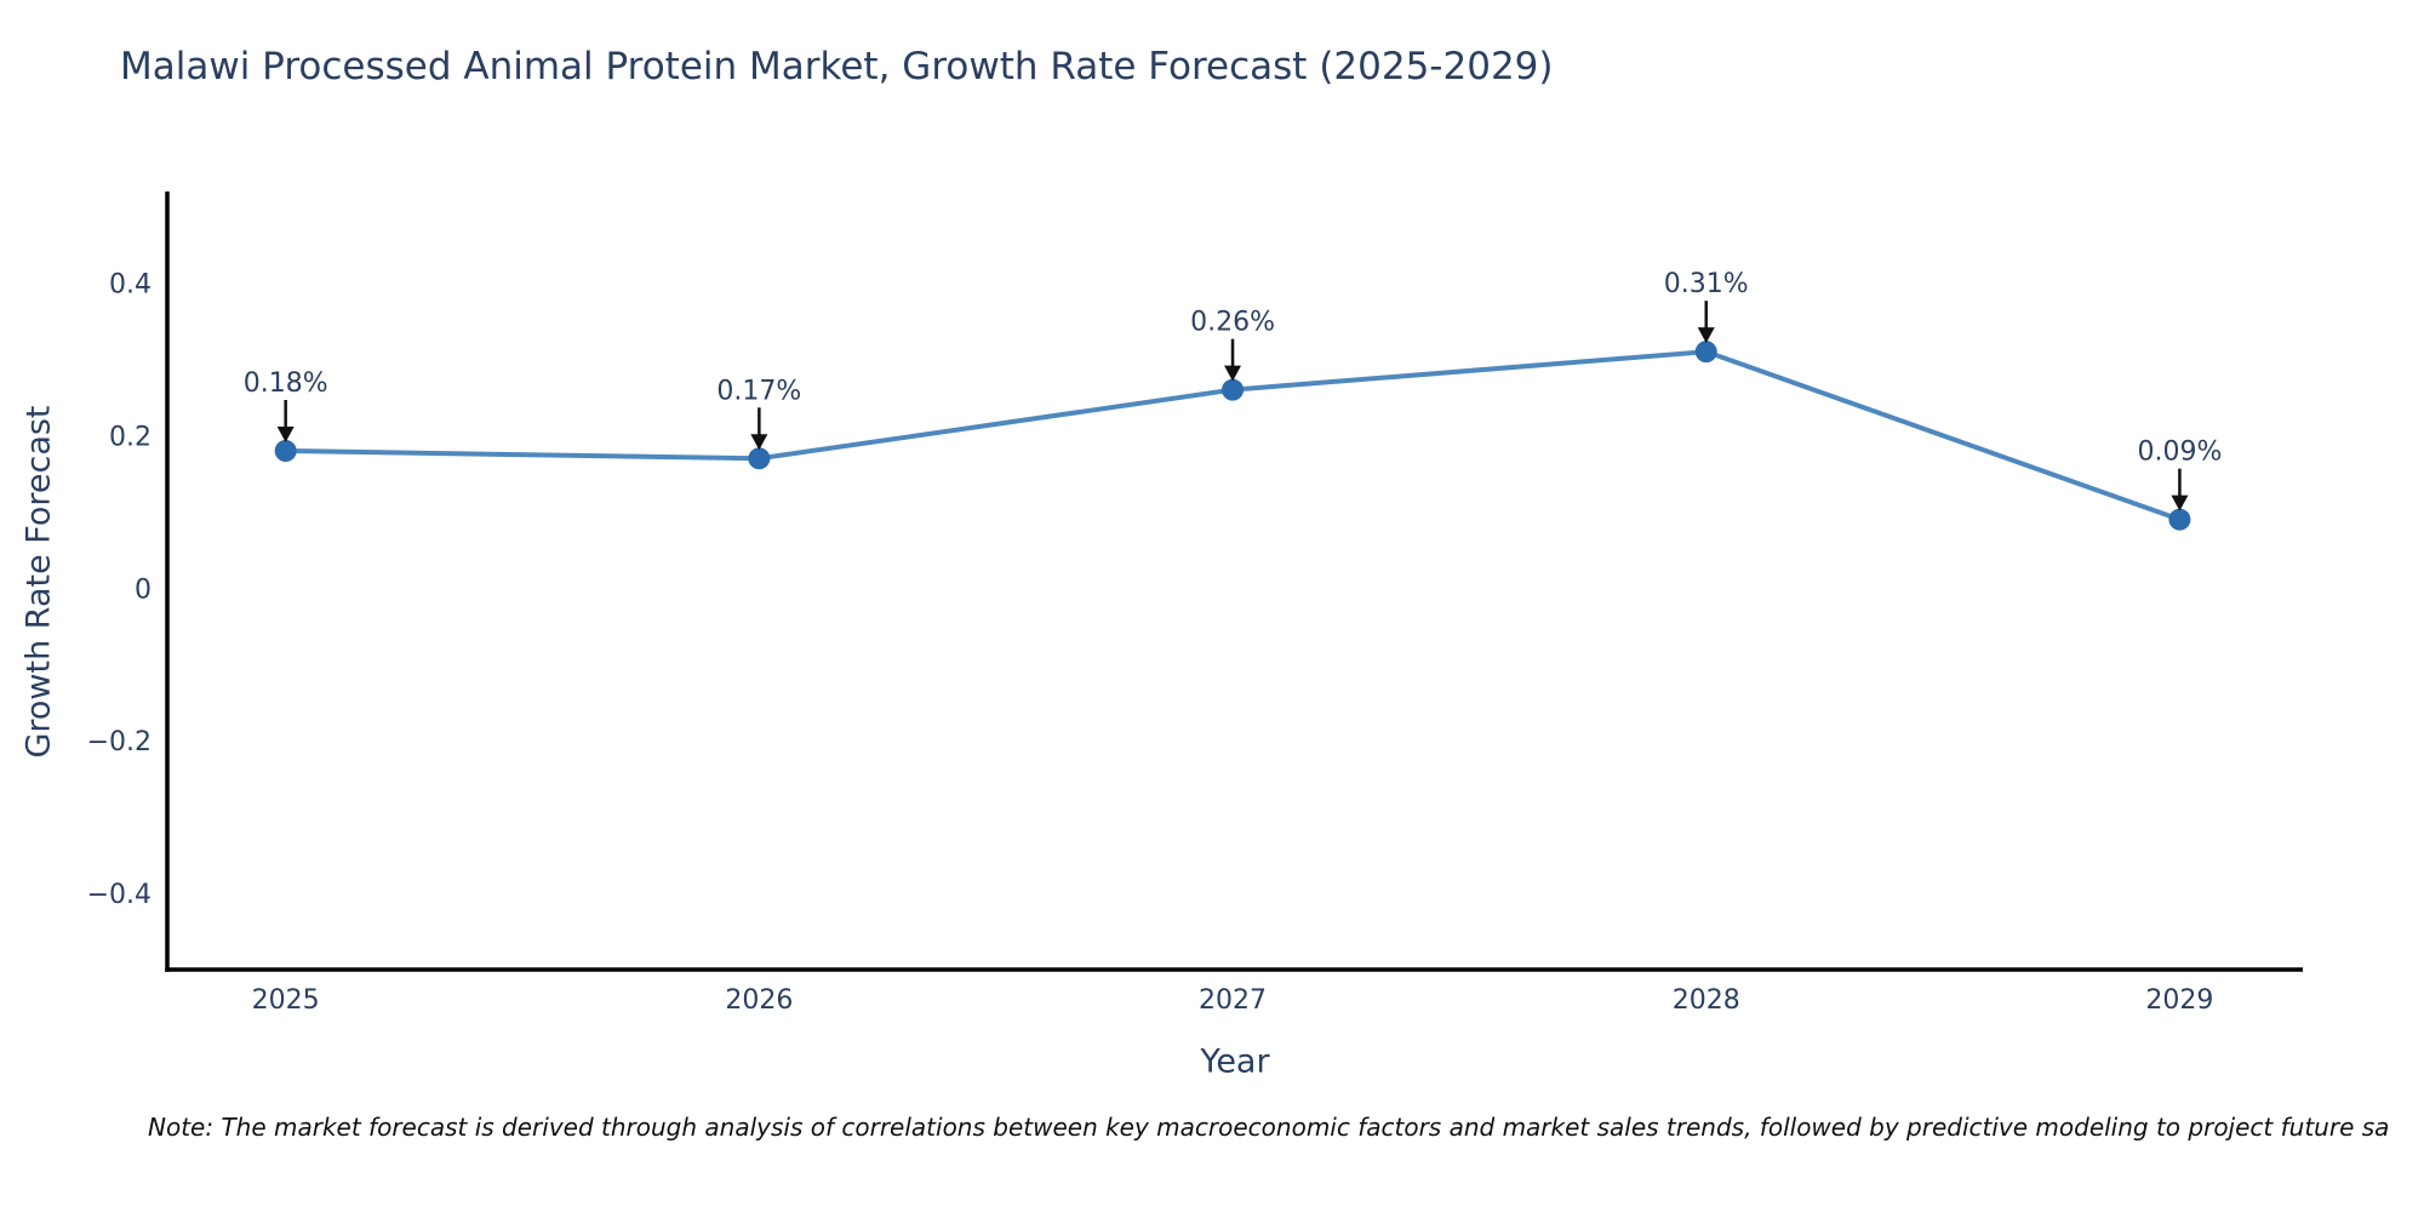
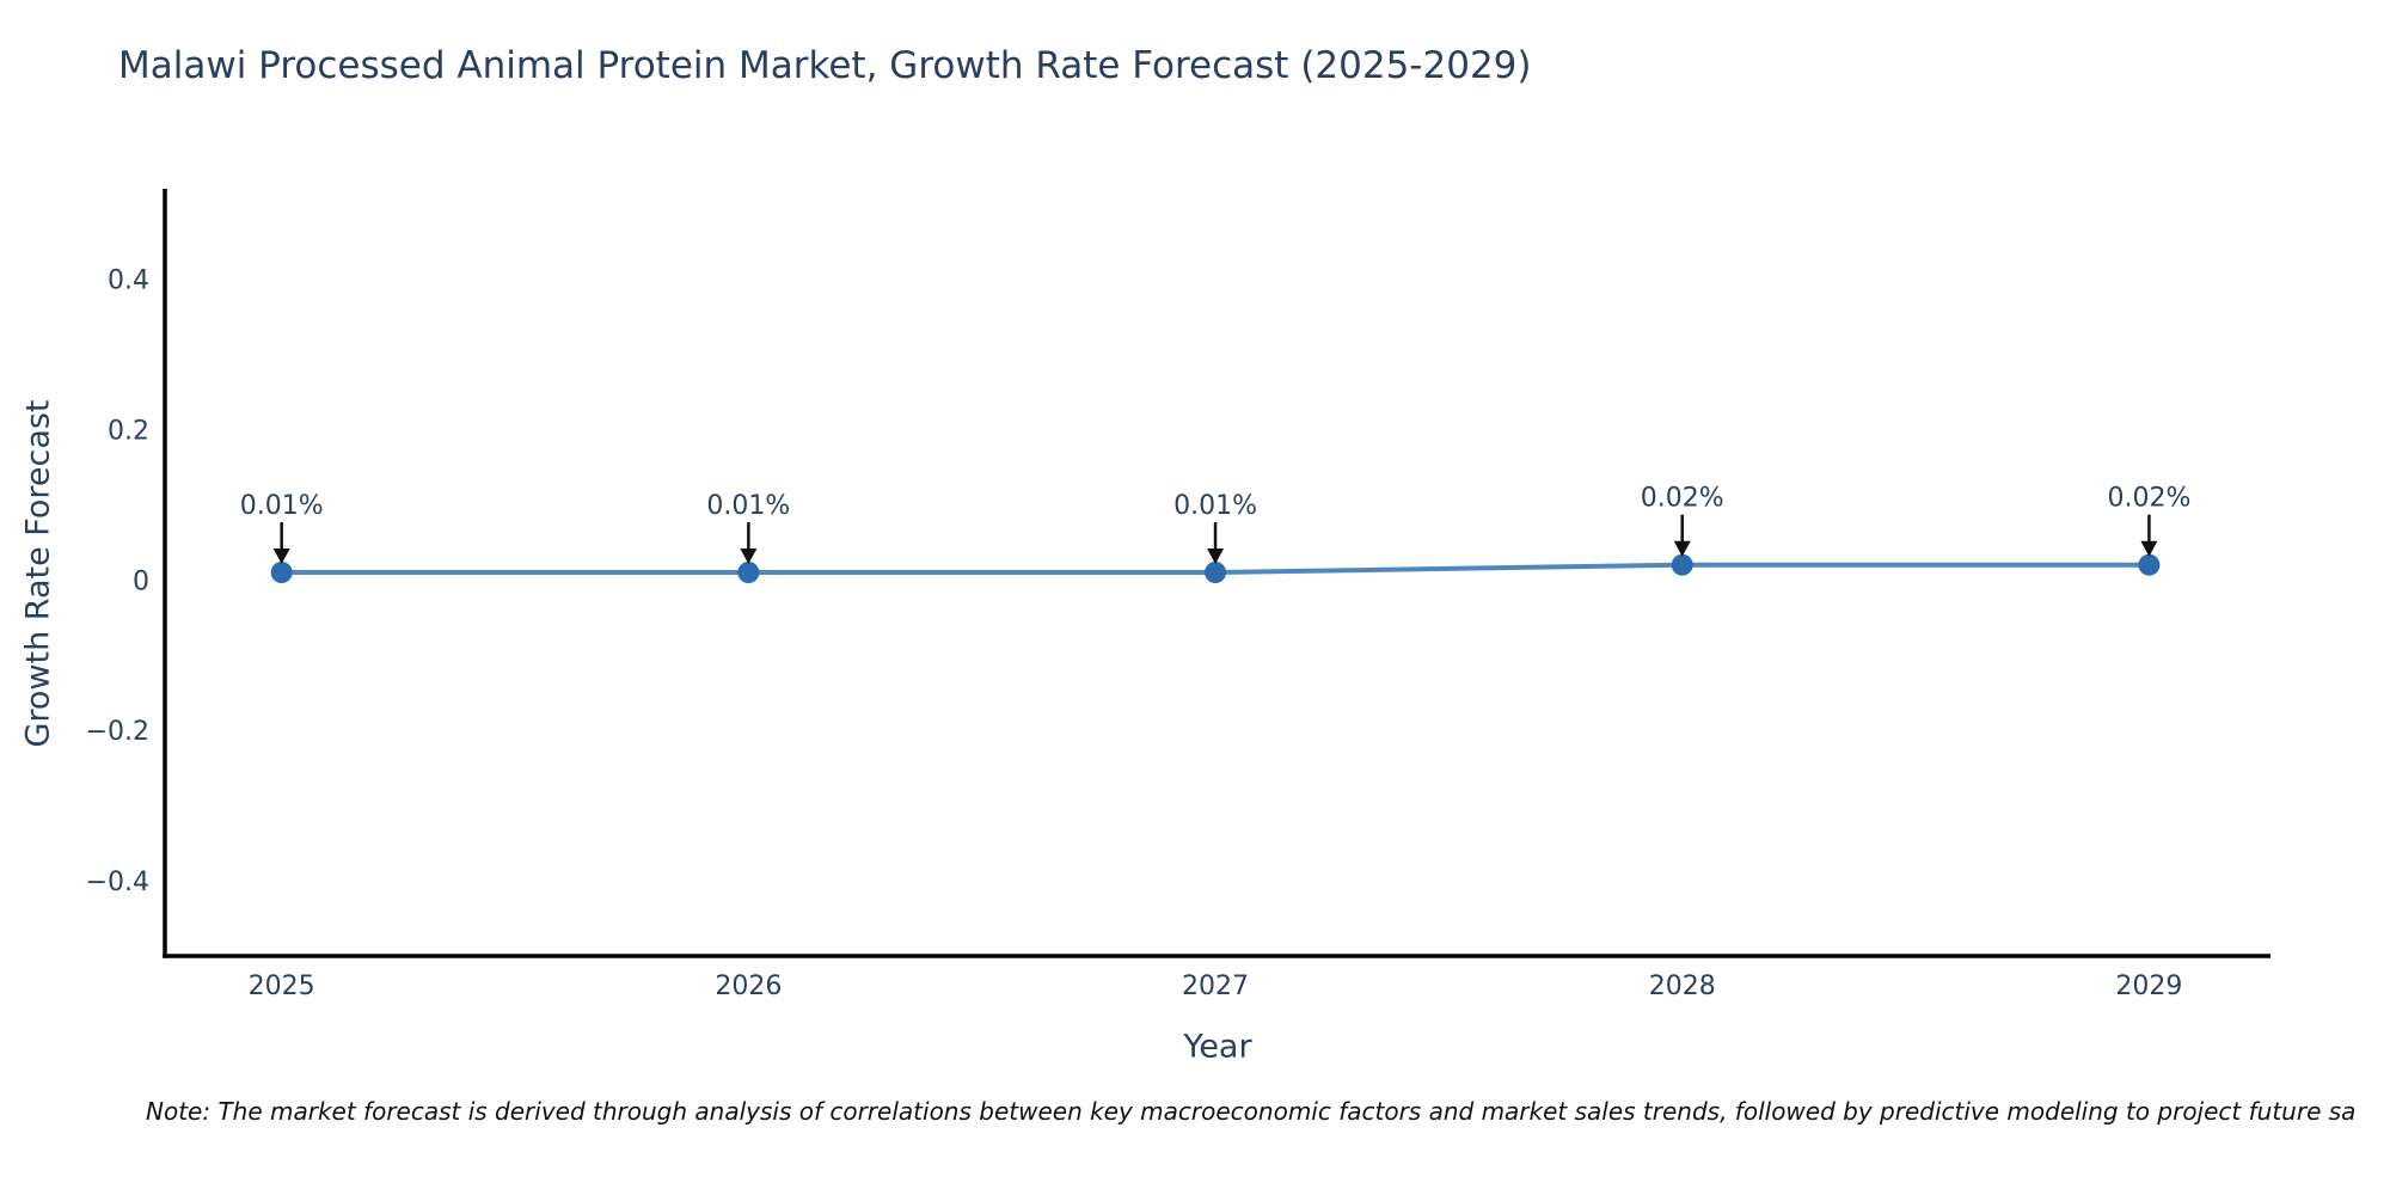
2025: 0.18% -> 0.01%
2026: 0.17% -> 0.01%
2027: 0.26% -> 0.01%
2028: 0.31% -> 0.02%
2029: 0.09% -> 0.02%
